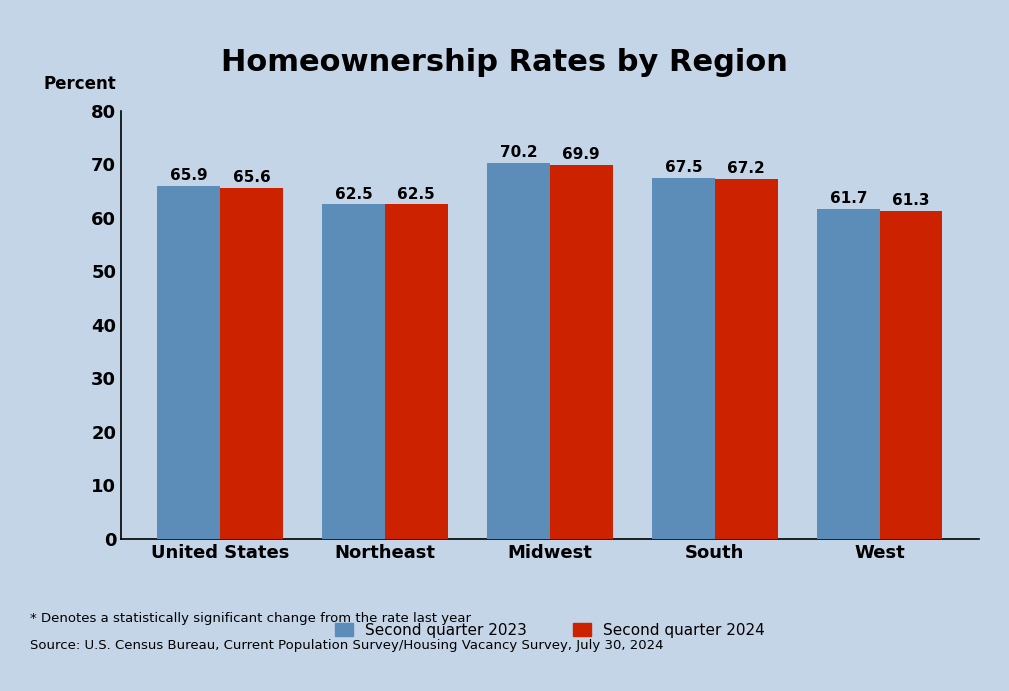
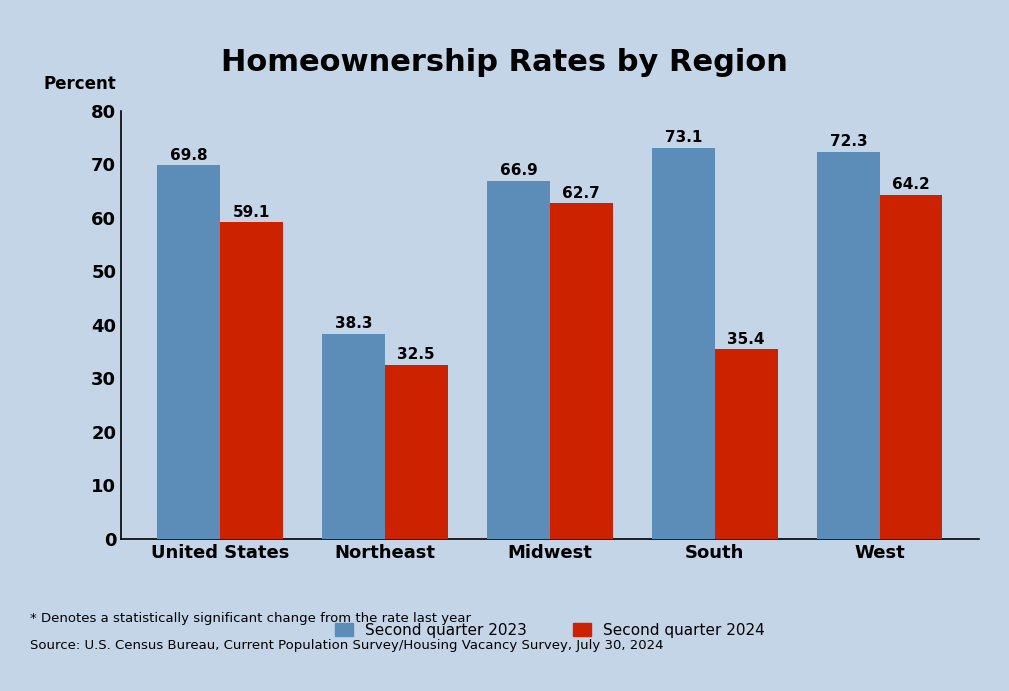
Second quarter 2023/United States: 65.9 -> 69.8
Second quarter 2024/United States: 65.6 -> 59.1
Second quarter 2023/Northeast: 62.5 -> 38.3
Second quarter 2024/Northeast: 62.5 -> 32.5
Second quarter 2023/Midwest: 70.2 -> 66.9
Second quarter 2024/Midwest: 69.9 -> 62.7
Second quarter 2023/South: 67.5 -> 73.1
Second quarter 2024/South: 67.2 -> 35.4
Second quarter 2023/West: 61.7 -> 72.3
Second quarter 2024/West: 61.3 -> 64.2
